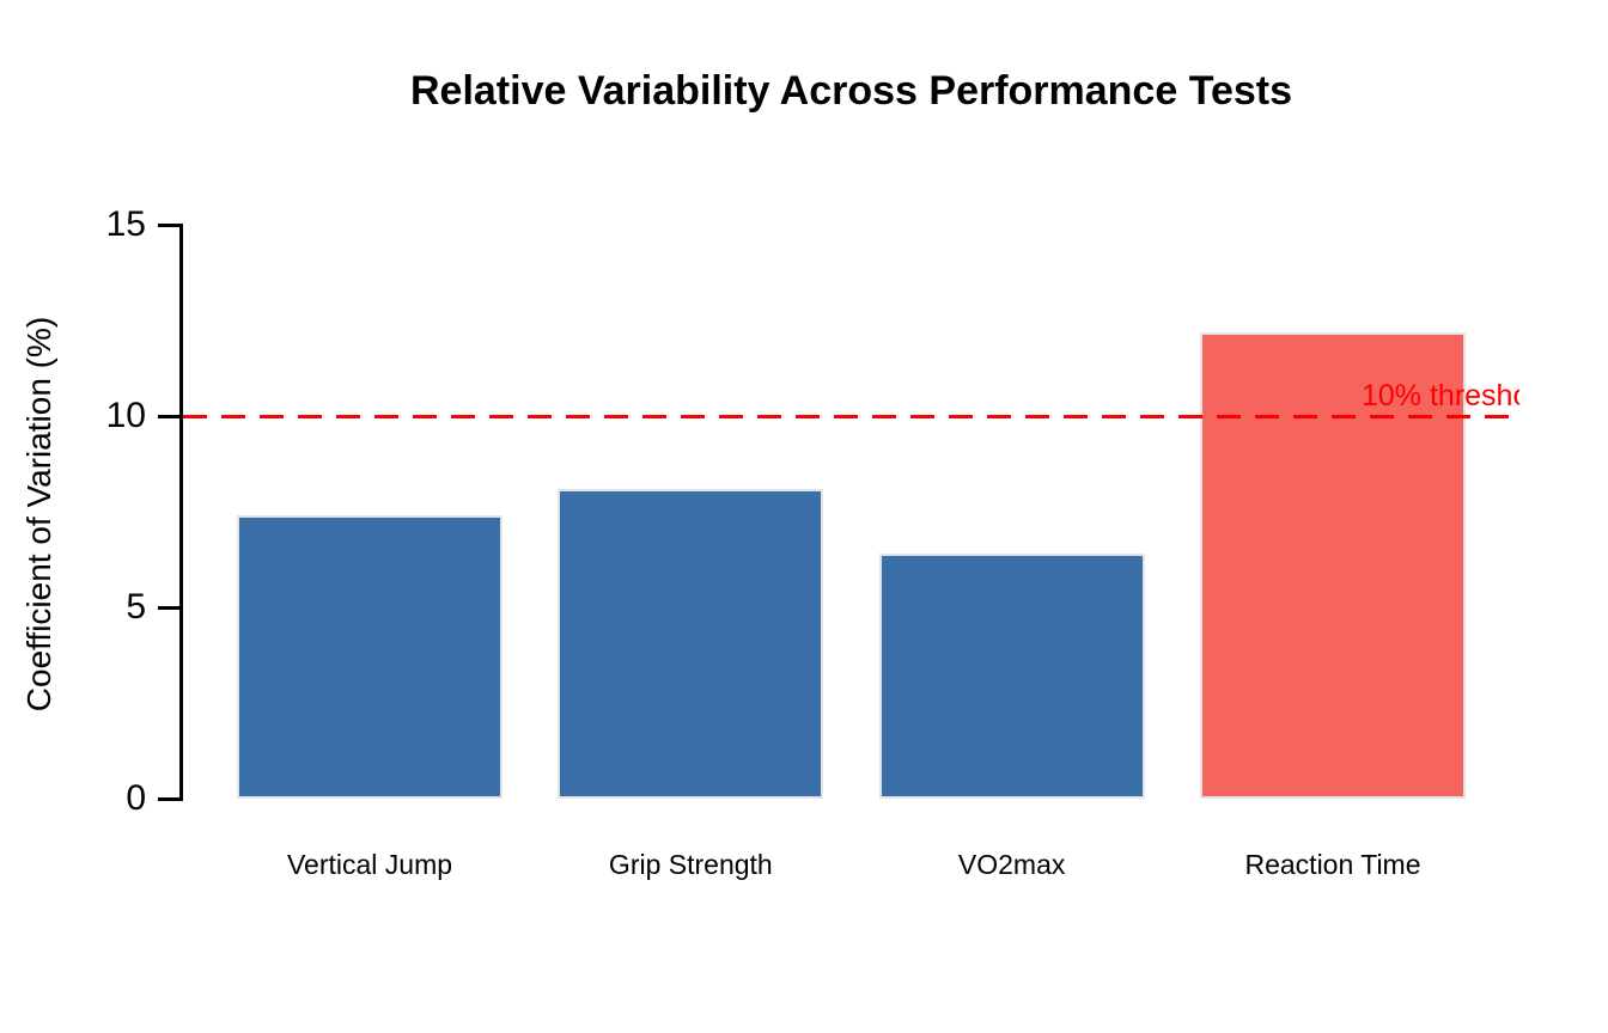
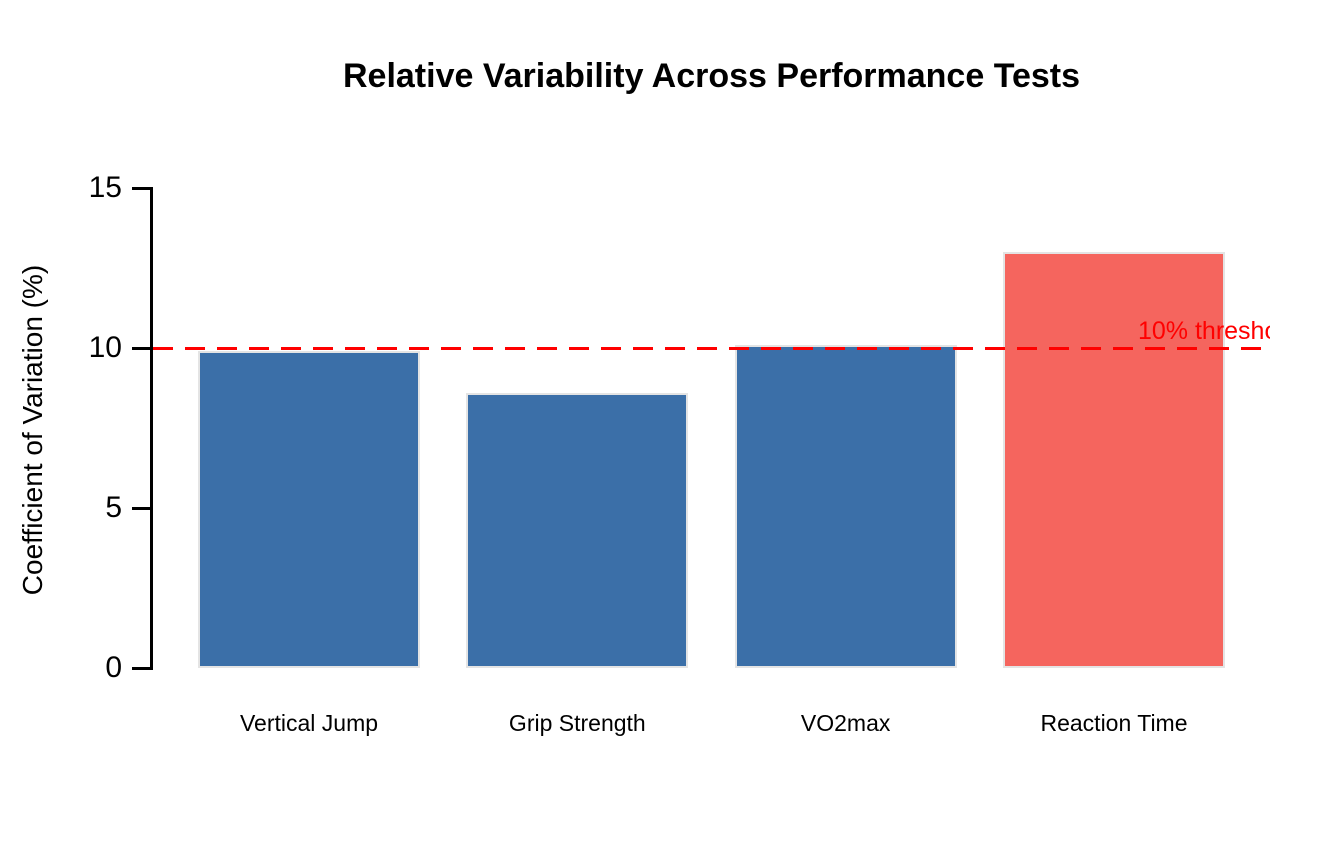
Vertical Jump: 7.4 -> 9.9
Grip Strength: 8.1 -> 8.6
VO2max: 6.4 -> 10.1
Reaction Time: 12.2 -> 13.0
